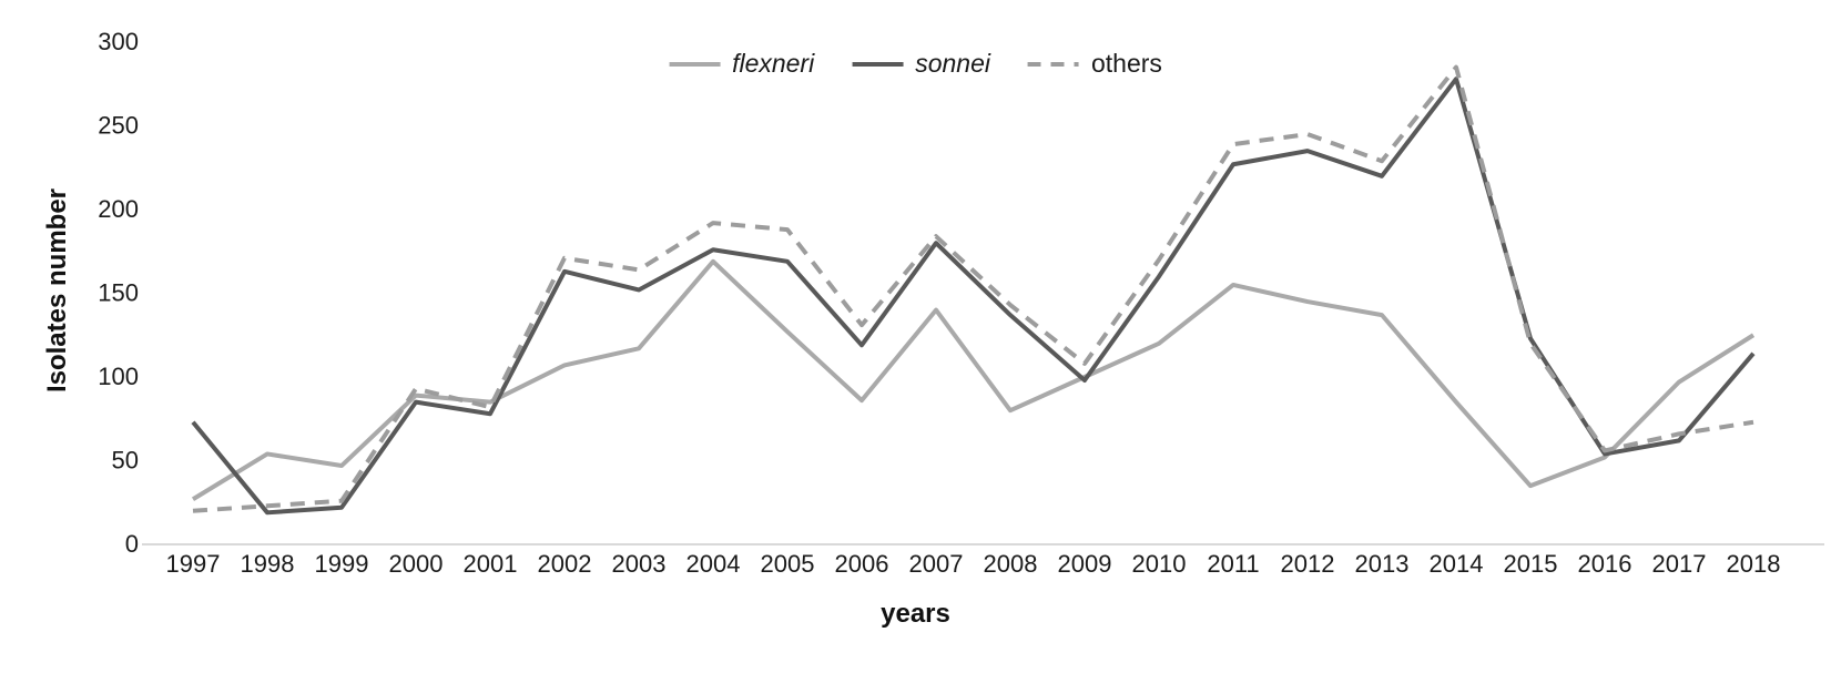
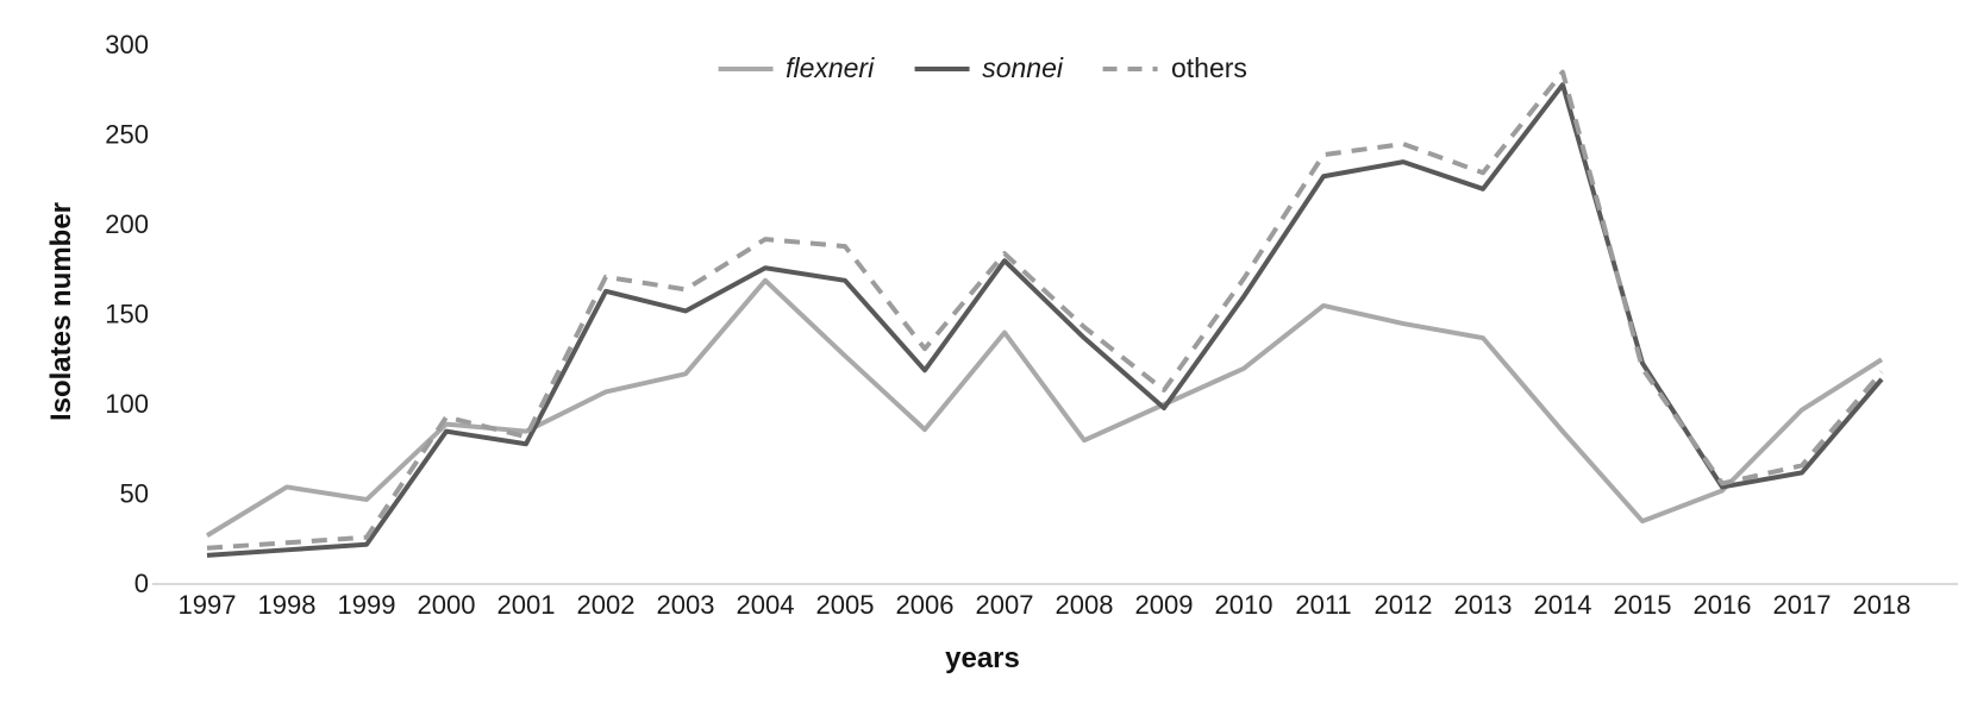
sonnei/1997: 73 -> 16
others/2018: 73 -> 118
